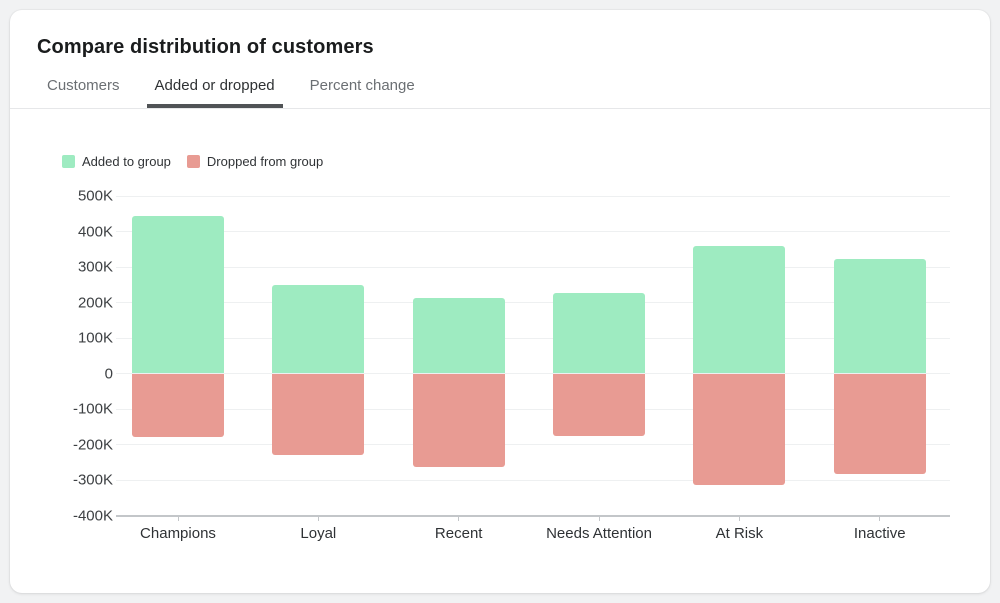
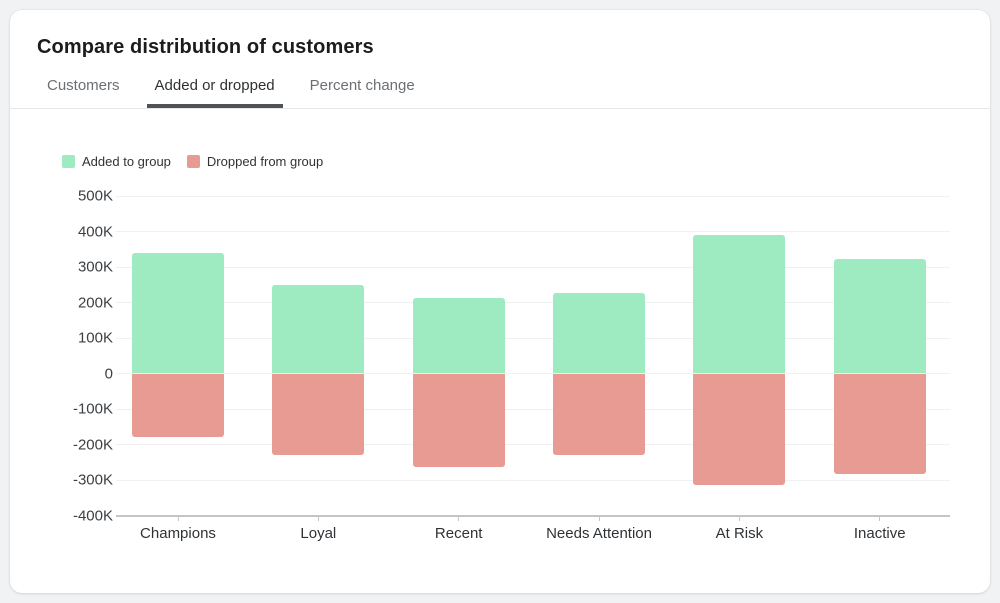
Added to group/Champions: 440K -> 340K
Dropped from group/Needs Attention: -180K -> -230K
Added to group/At Risk: 360K -> 390K
